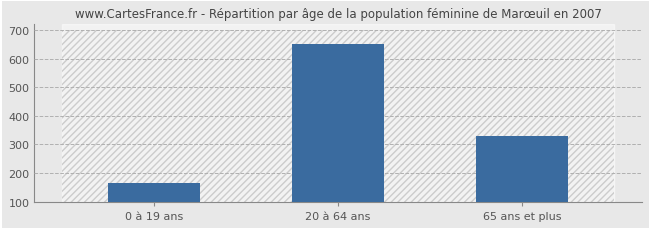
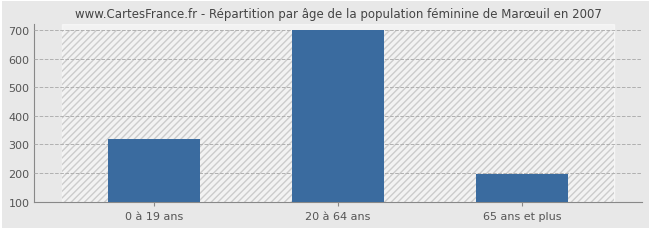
0 à 19 ans: 165 -> 320
20 à 64 ans: 650 -> 700
65 ans et plus: 330 -> 195
